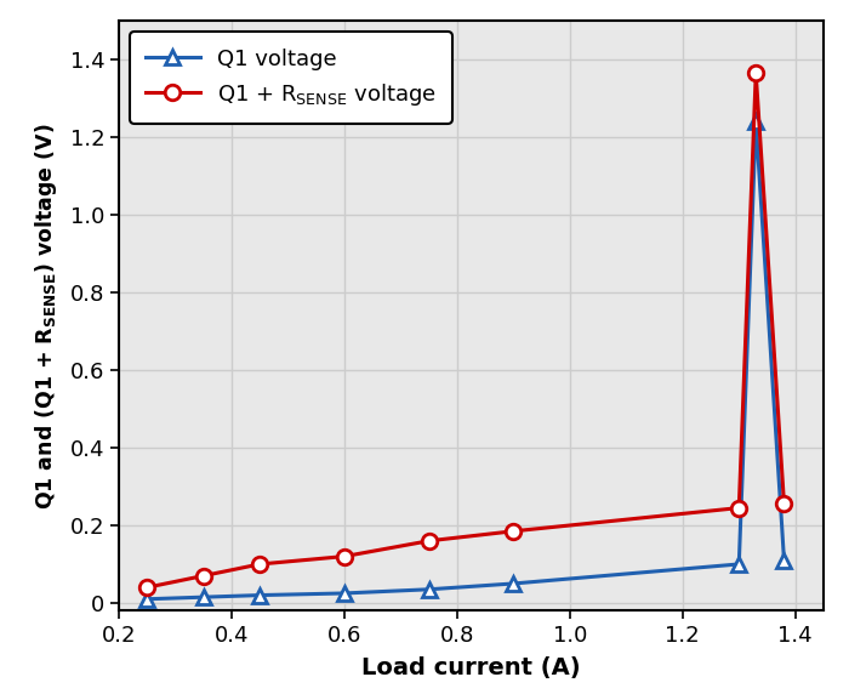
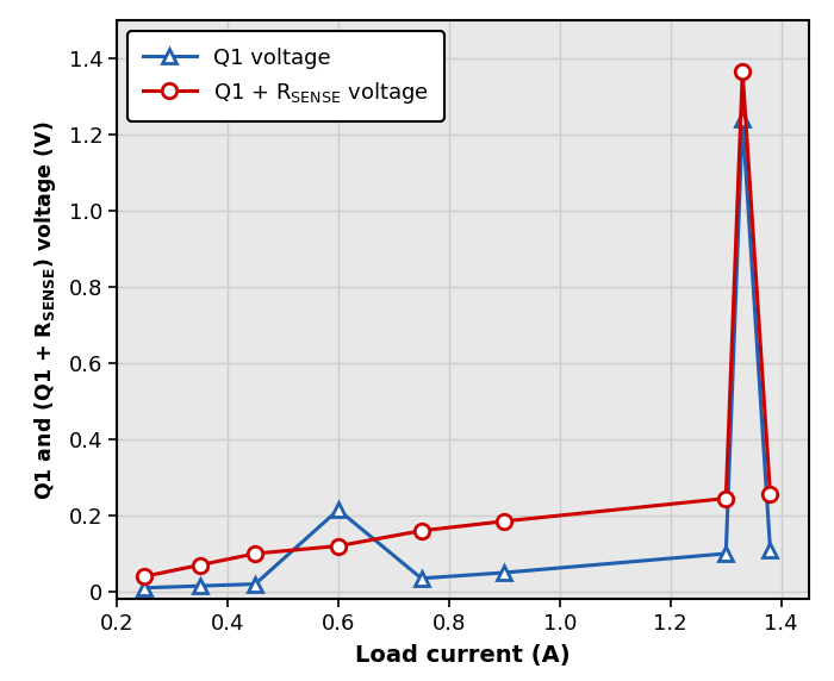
Q1 voltage/0.6: 0.025 -> 0.215
